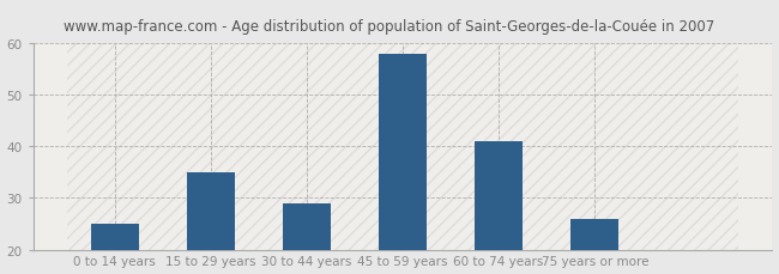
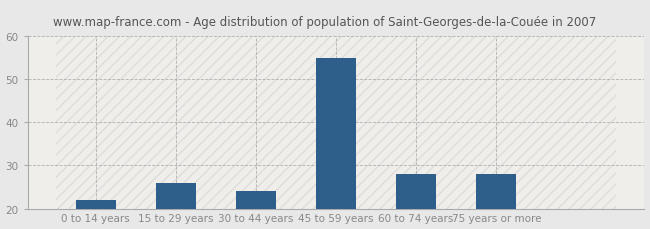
0 to 14 years: 25 -> 22
15 to 29 years: 35 -> 26
30 to 44 years: 29 -> 24
45 to 59 years: 58 -> 55
60 to 74 years: 41 -> 28
75 years or more: 26 -> 28
